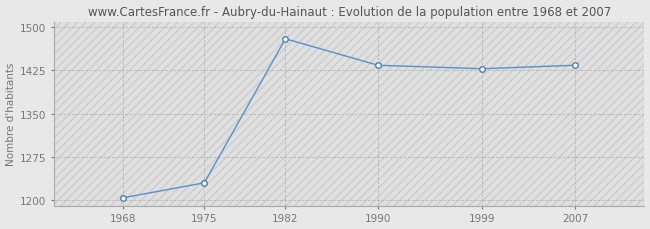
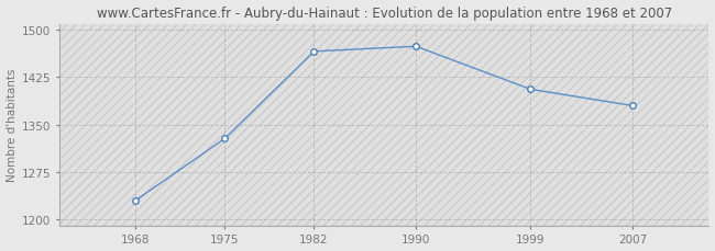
1968: 1204 -> 1230
1975: 1230 -> 1328
1982: 1480 -> 1466
1990: 1434 -> 1474
1999: 1428 -> 1406
2007: 1434 -> 1380
